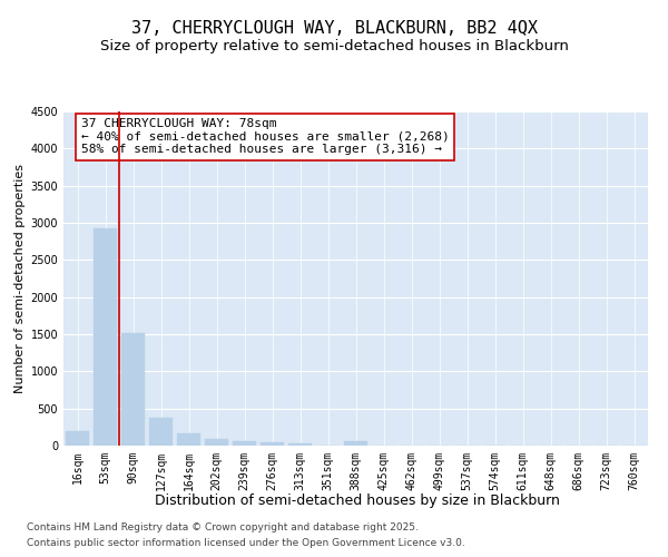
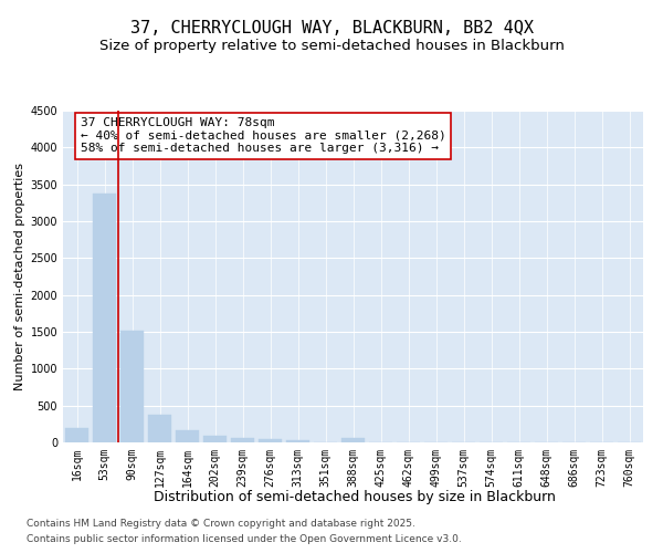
53sqm: 2920 -> 3380
